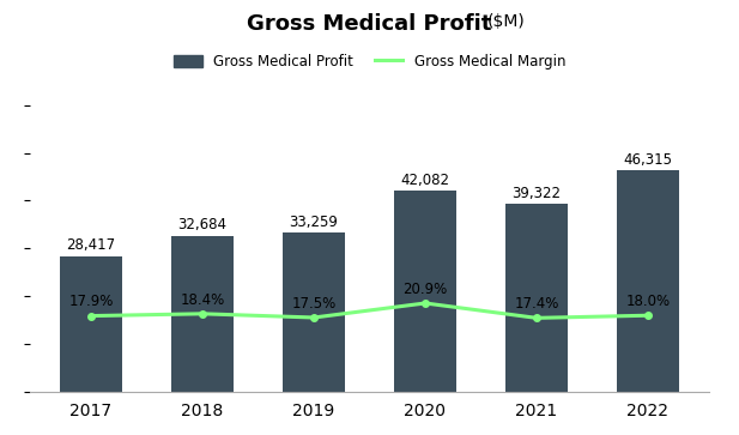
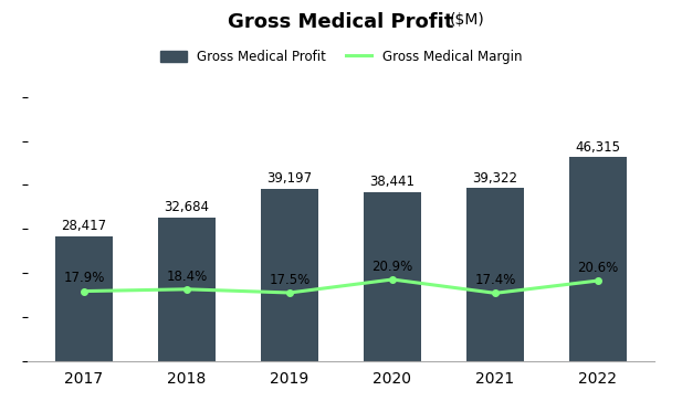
Gross Medical Profit/2019: 33,259 -> 39,197
Gross Medical Profit/2020: 42,082 -> 38,441
Gross Medical Margin/2022: 18.0% -> 20.6%
